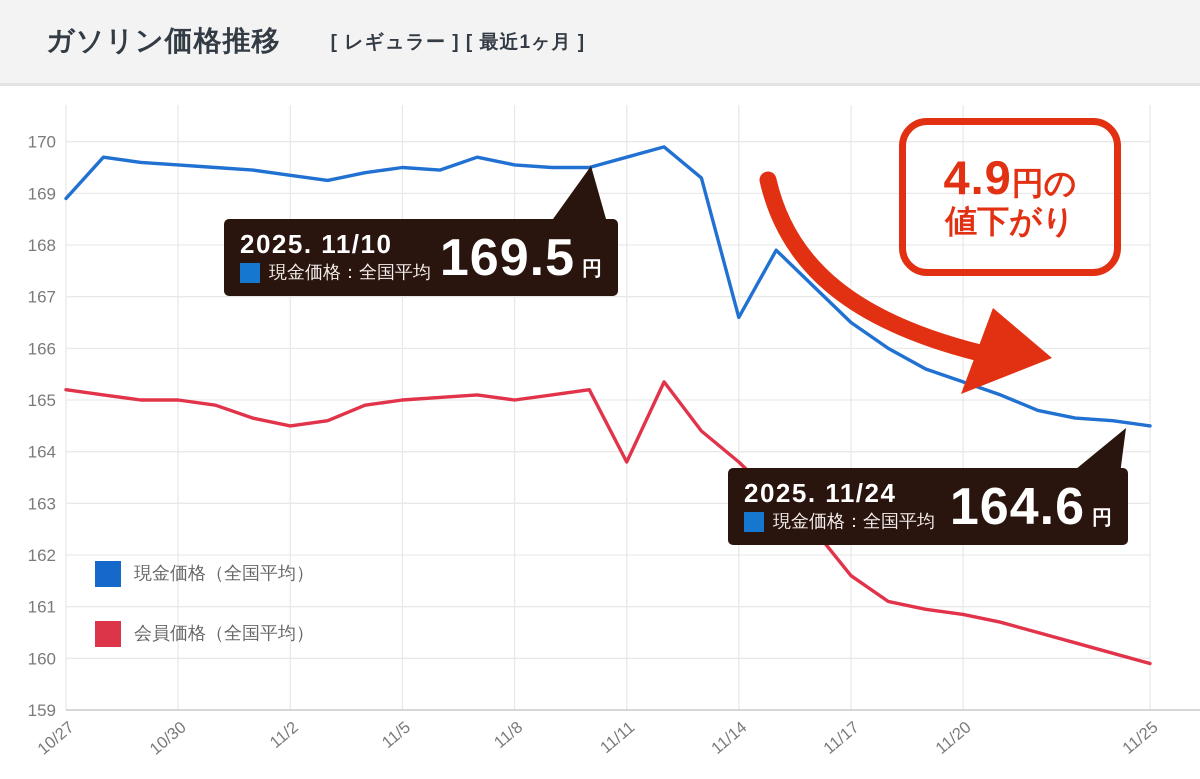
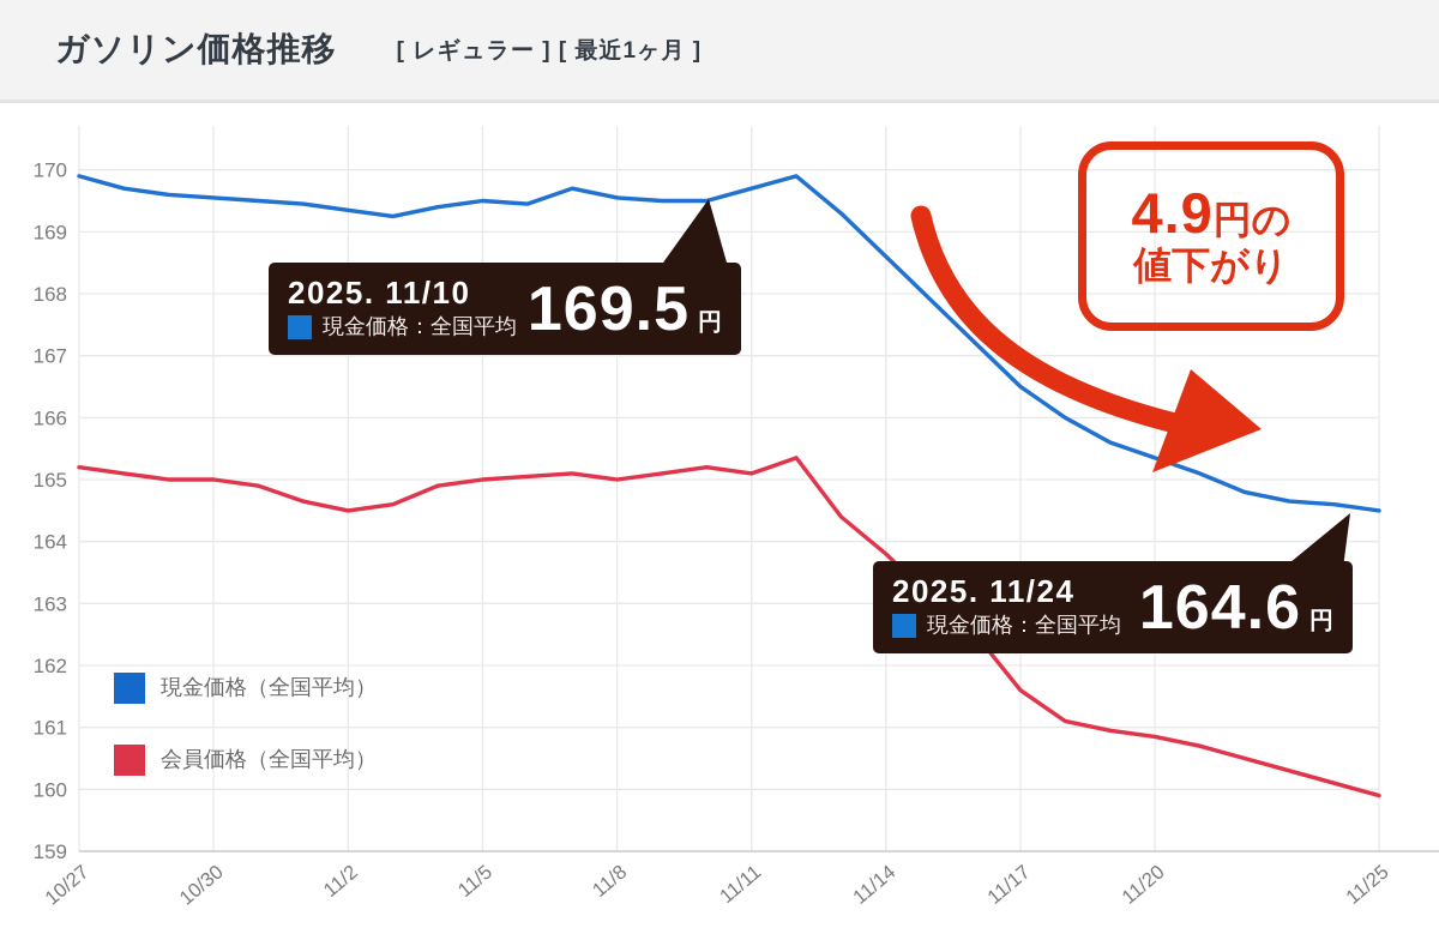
現金価格（全国平均）/10/27: 168.9 -> 169.9
会員価格（全国平均）/11/11: 163.8 -> 165.1
現金価格（全国平均）/11/14: 166.6 -> 168.6
